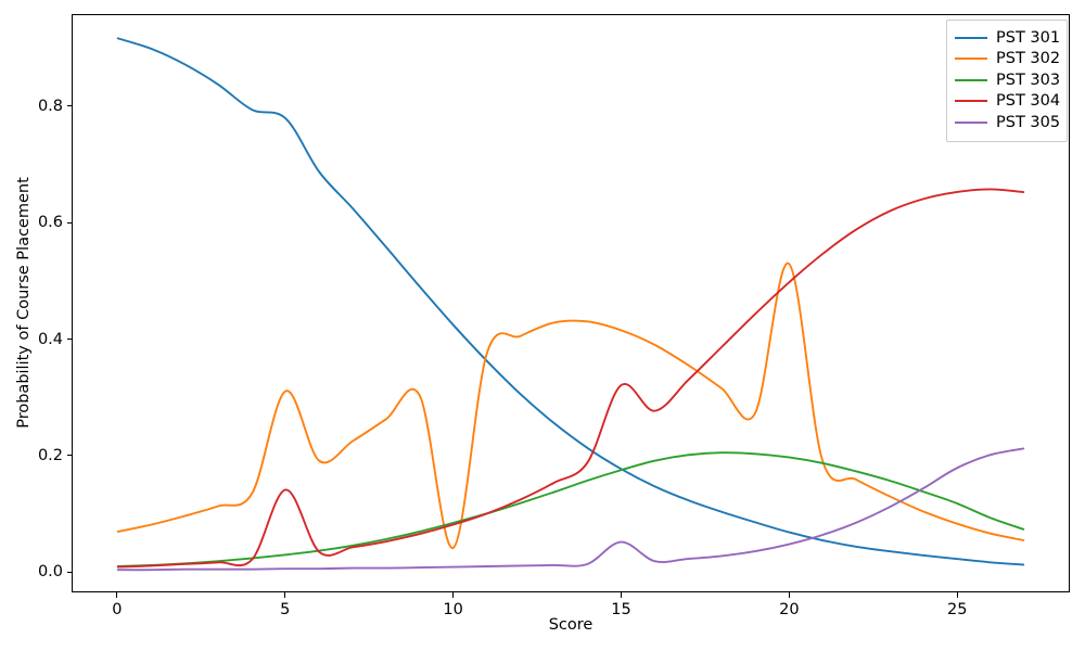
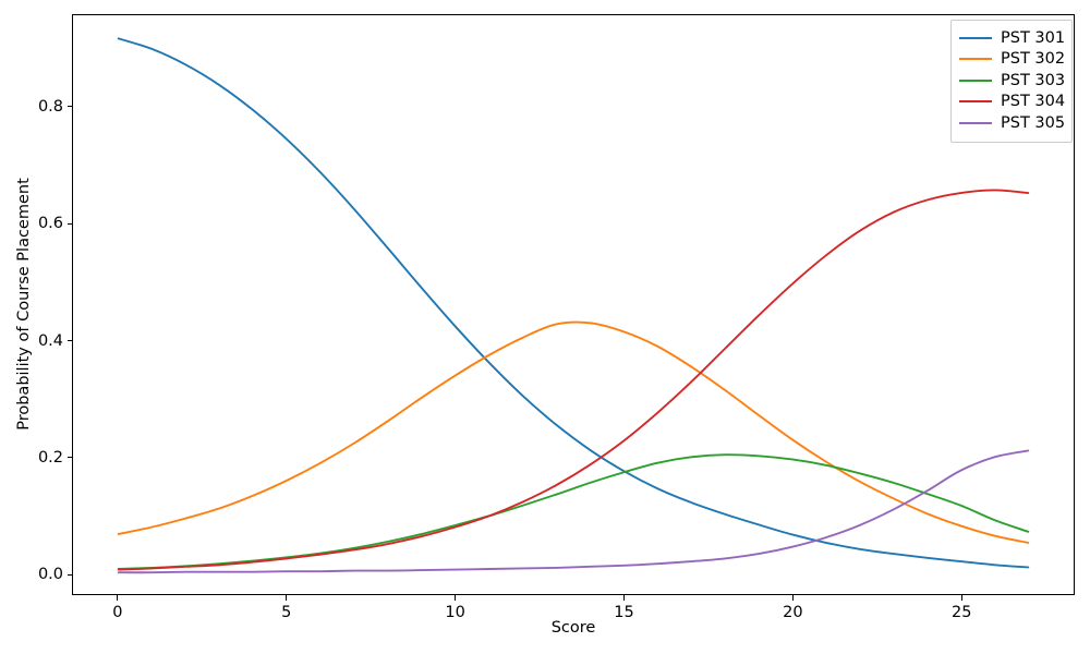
PST 301/5: 0.78 -> 0.74
PST 302/5: 0.31 -> 0.16
PST 304/5: 0.14 -> 0.03
PST 302/10: 0.04 -> 0.34
PST 304/15: 0.32 -> 0.23
PST 305/15: 0.05 -> 0.01
PST 302/20: 0.53 -> 0.23
